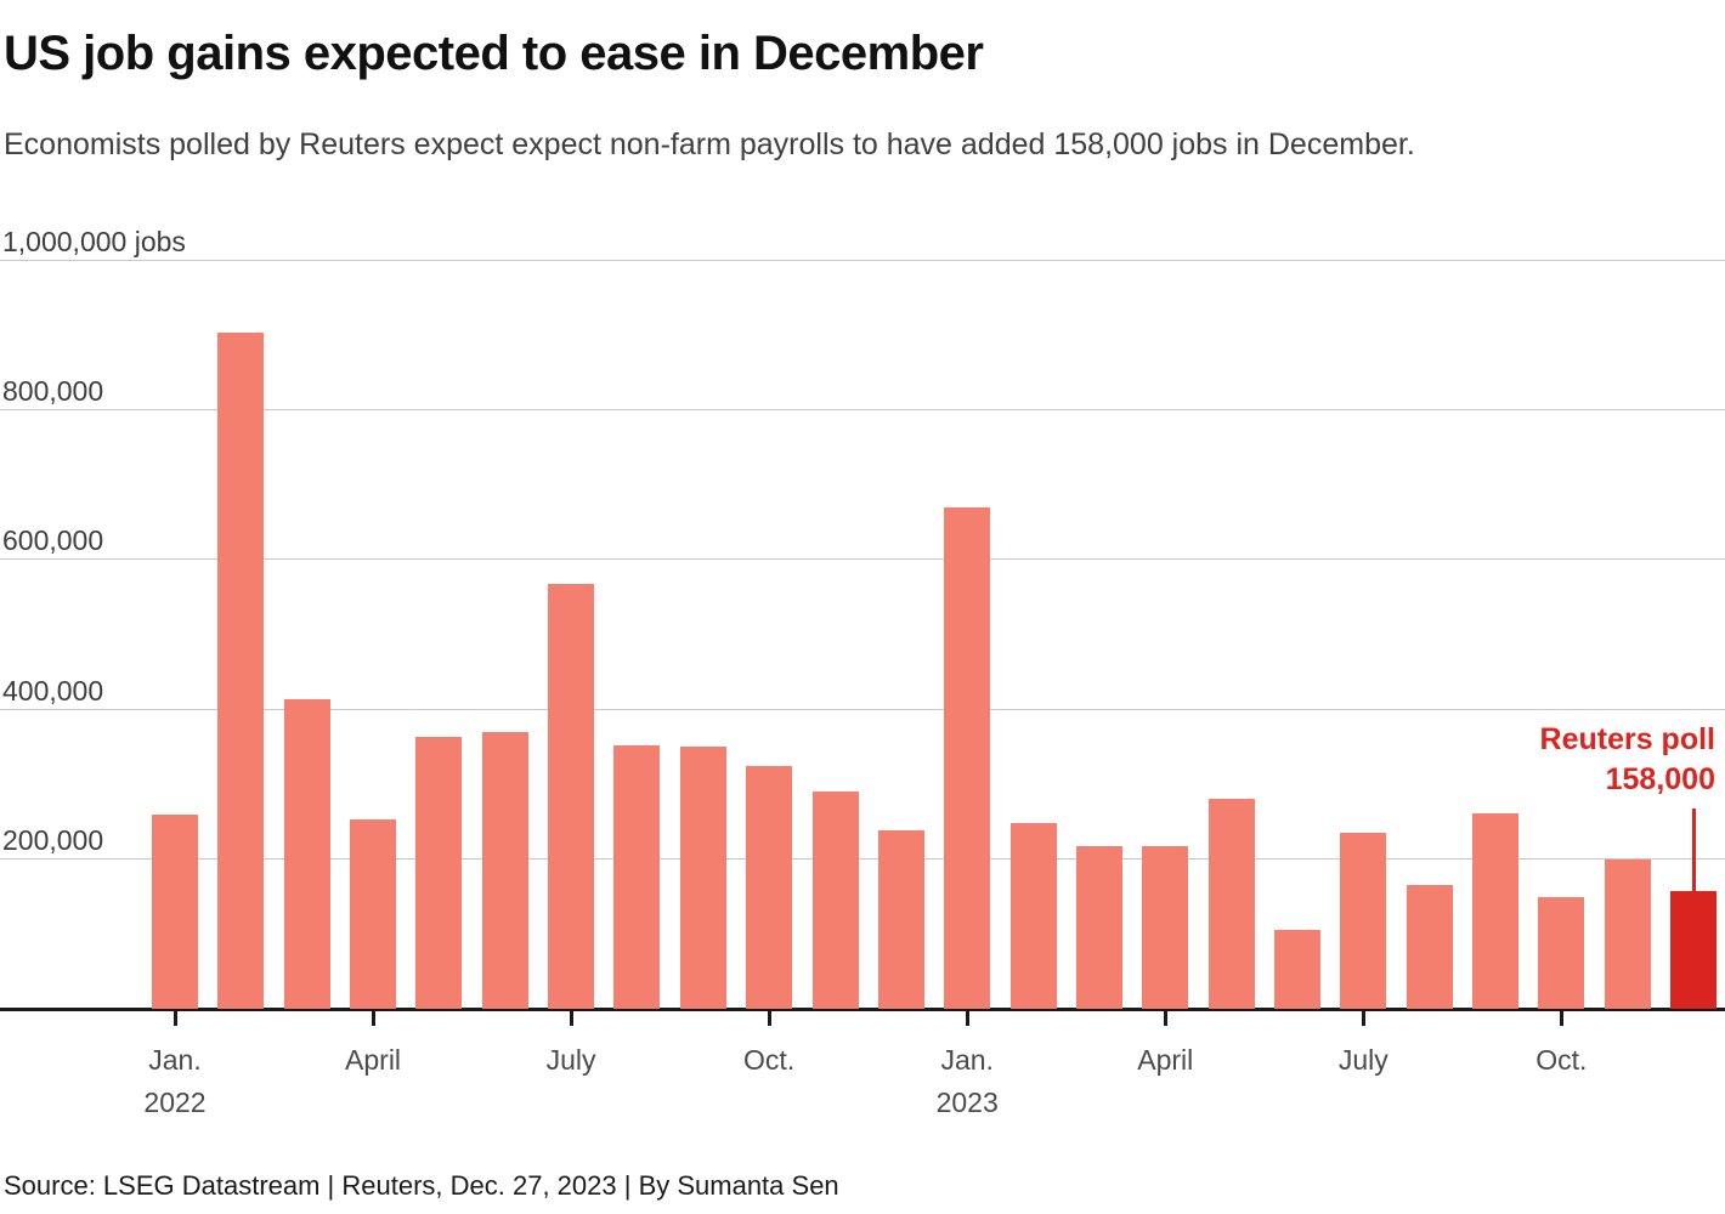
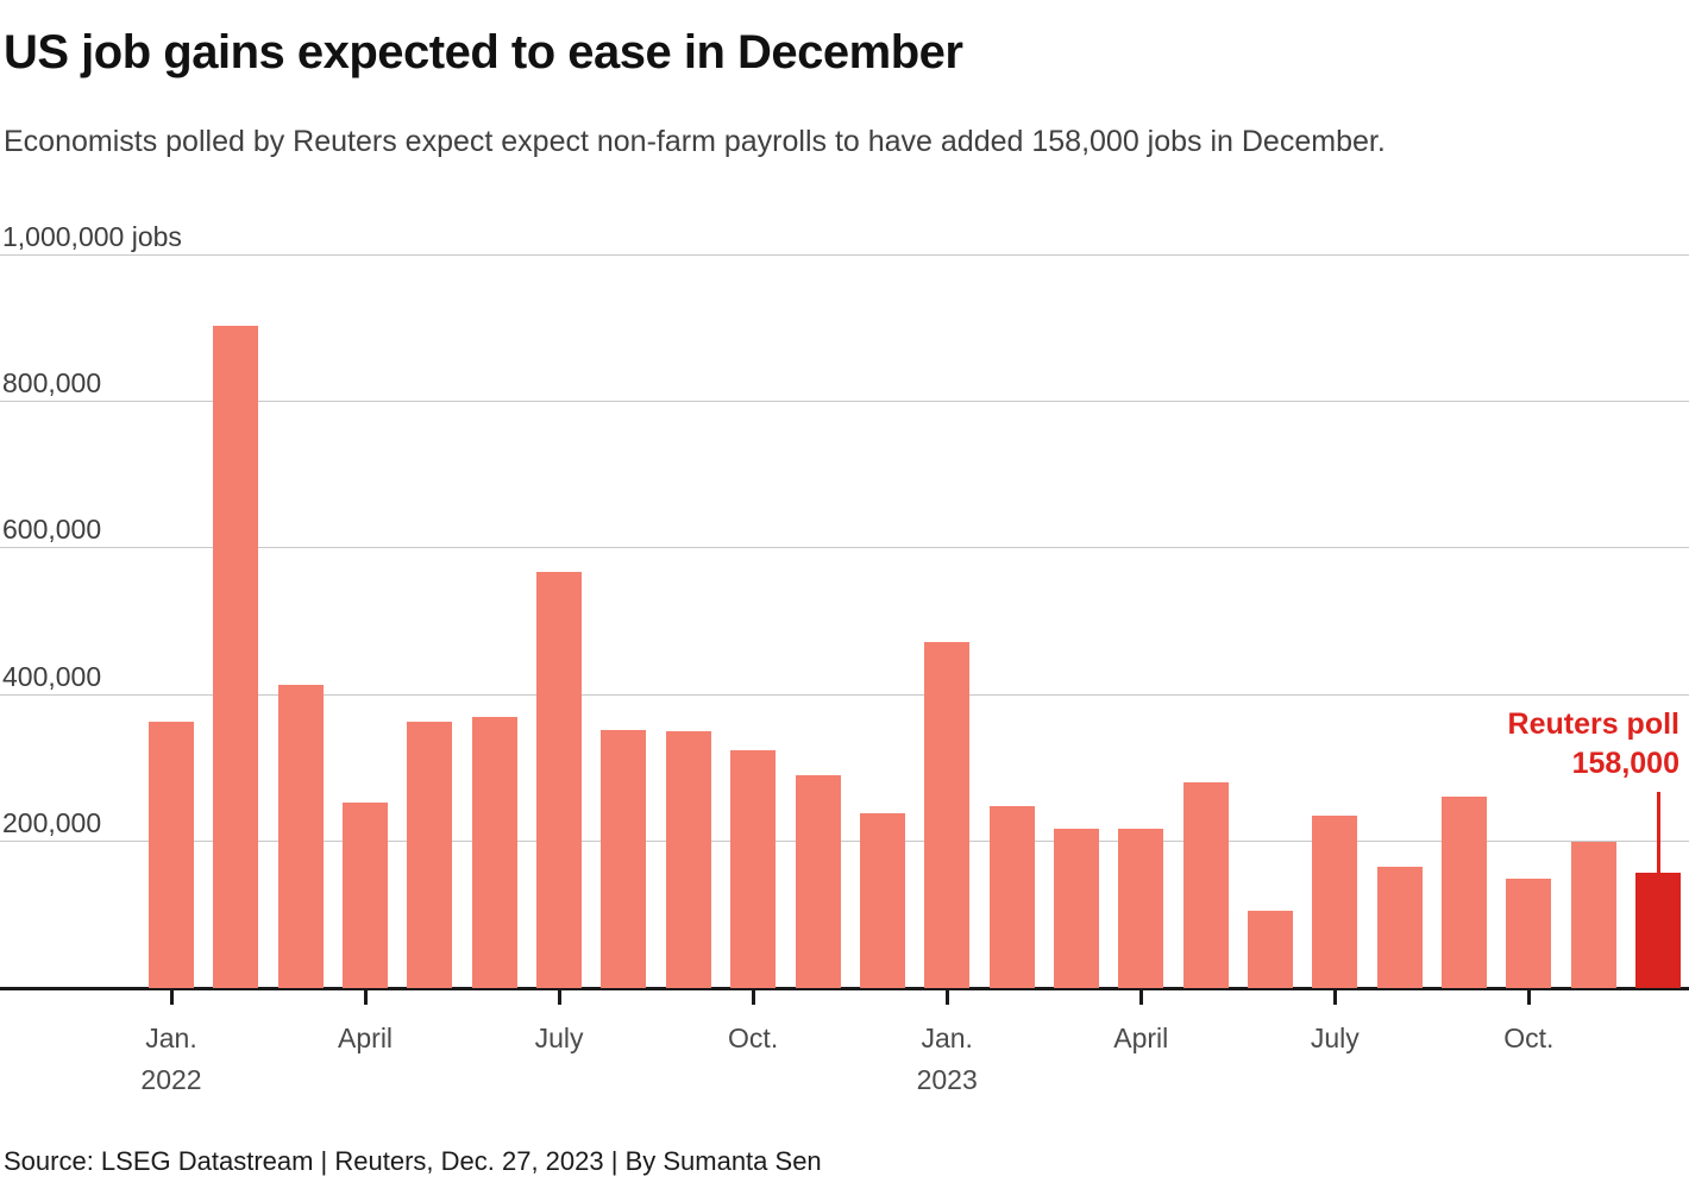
Jan. 2022: 260000 -> 360000
Jan. 2023: 670000 -> 470000
